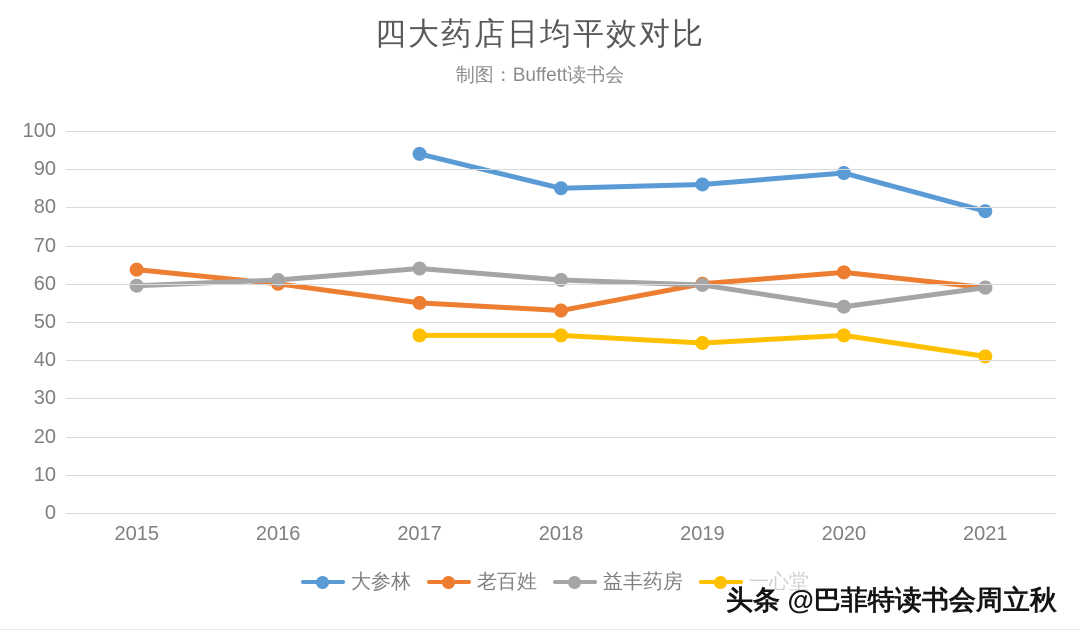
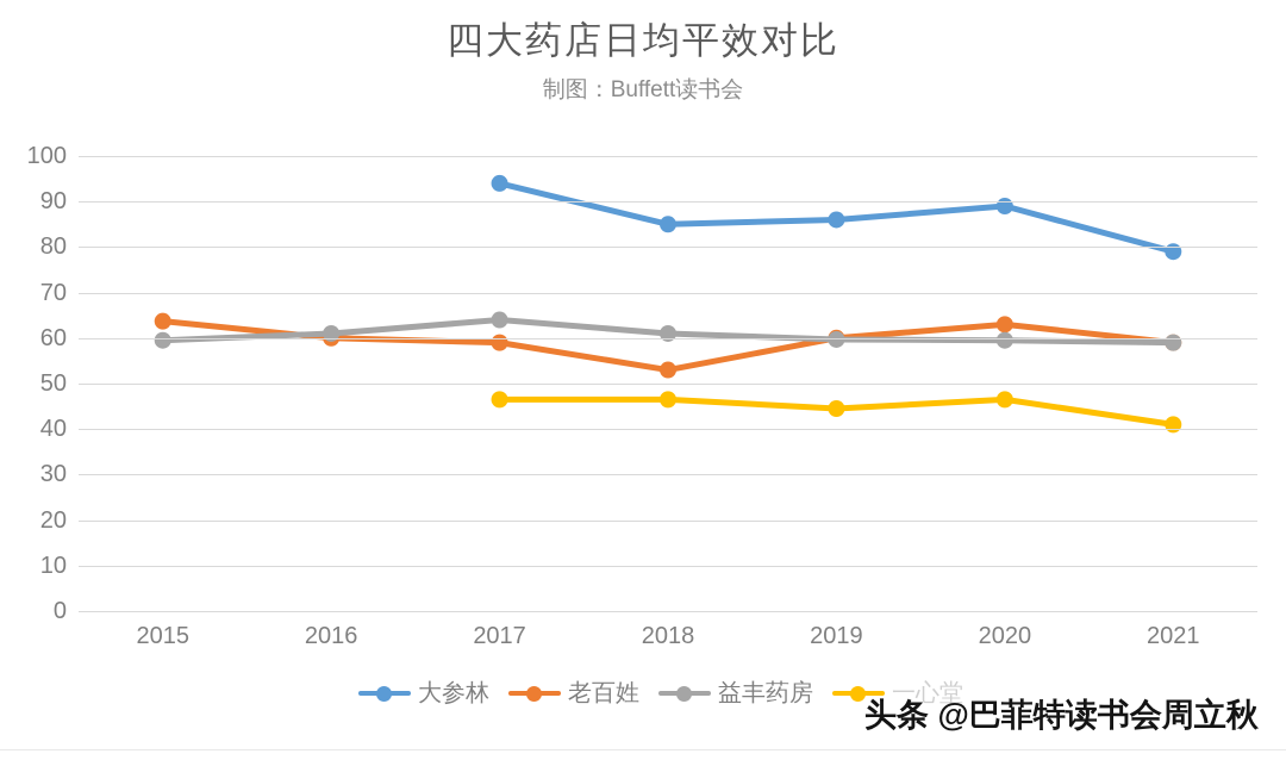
老百姓/2017: 55 -> 59
益丰药房/2020: 54 -> 60
